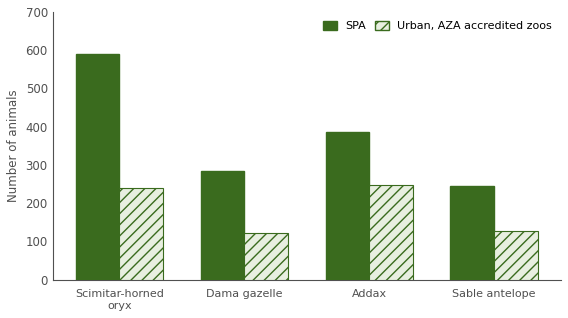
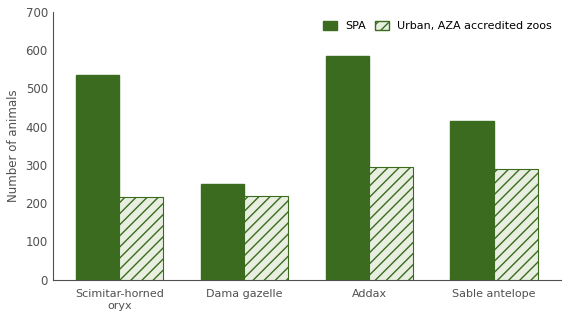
SPA/Scimitar-horned oryx: 590 -> 535
Urban, AZA accredited zoos/Scimitar-horned oryx: 240 -> 215
SPA/Dama gazelle: 285 -> 250
Urban, AZA accredited zoos/Dama gazelle: 123 -> 220
SPA/Addax: 387 -> 585
Urban, AZA accredited zoos/Addax: 248 -> 295
SPA/Sable antelope: 245 -> 415
Urban, AZA accredited zoos/Sable antelope: 128 -> 290
